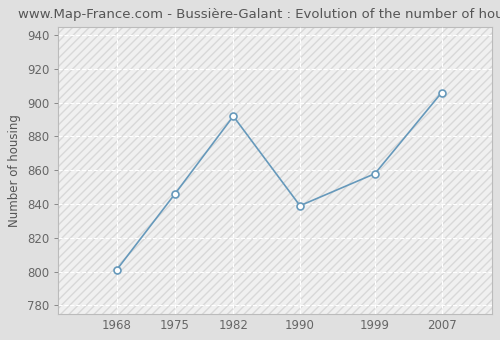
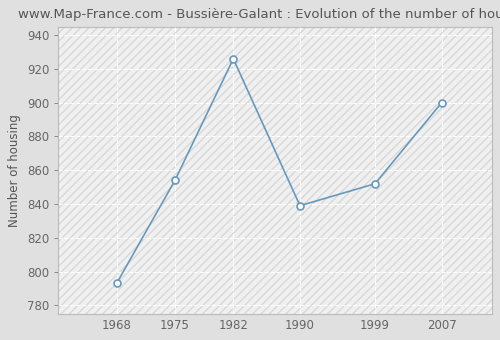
1968: 801 -> 793
1975: 846 -> 854
1982: 892 -> 926
1999: 858 -> 852
2007: 906 -> 900
